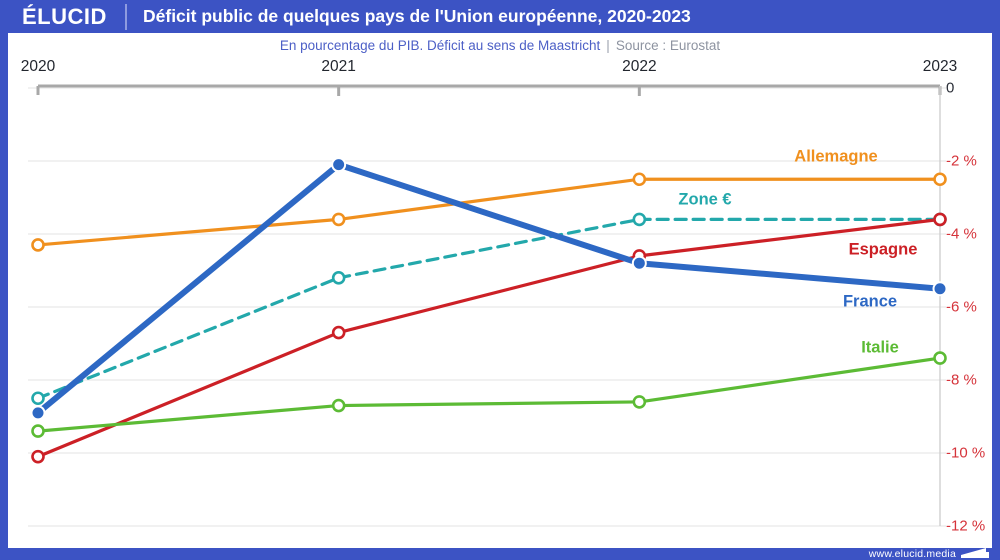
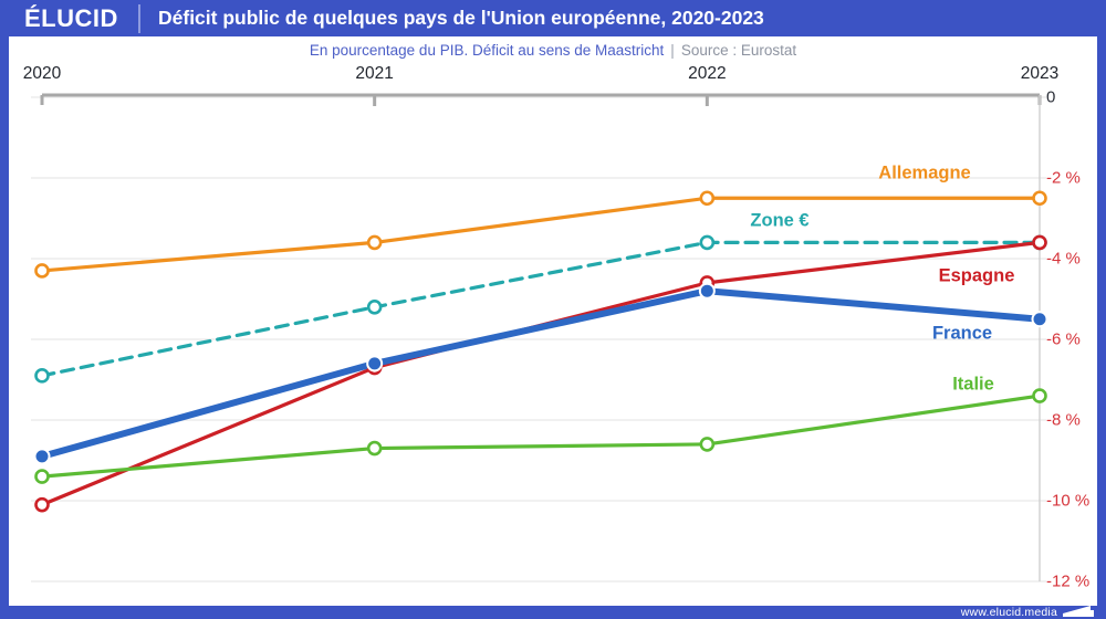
Zone €/2020: -8.5 -> -6.9
France/2021: -2.1 -> -6.6
